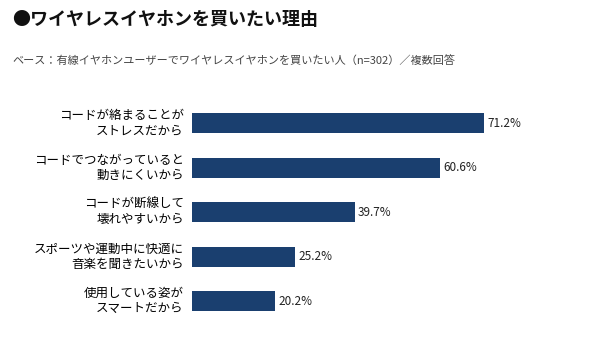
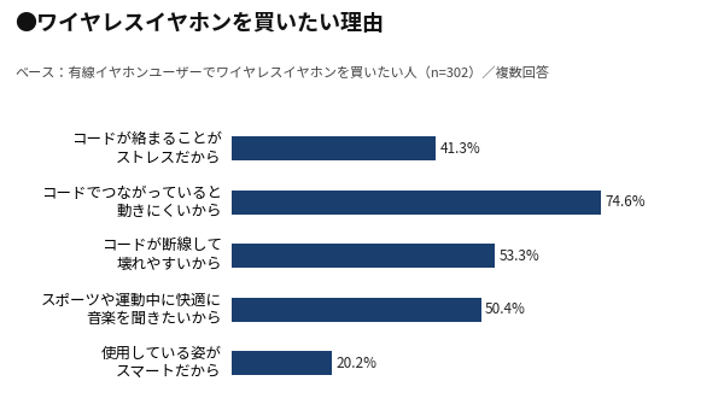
コードが絡まることが ストレスだから: 71.2% -> 41.3%
コードでつながっていると 動きにくいから: 60.6% -> 74.6%
コードが断線して 壊れやすいから: 39.7% -> 53.3%
スポーツや運動中に快適に 音楽を聞きたいから: 25.2% -> 50.4%
